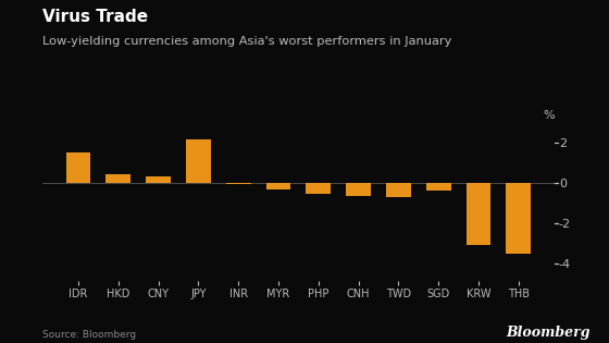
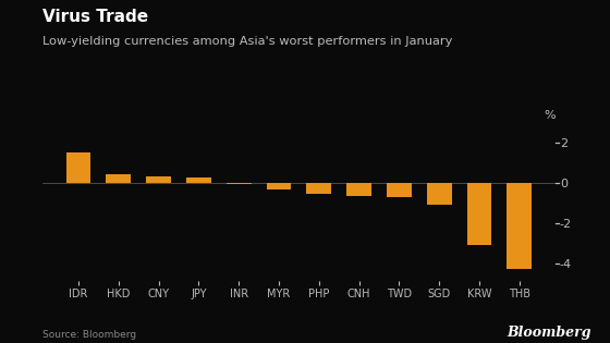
JPY: 2.2 -> 0.2
SGD: -0.4 -> -1.1
THB: -3.5 -> -4.3
